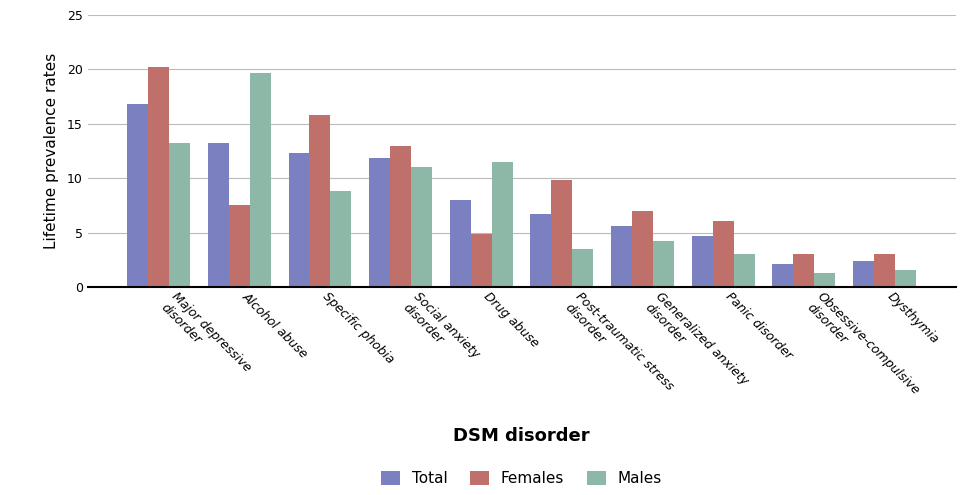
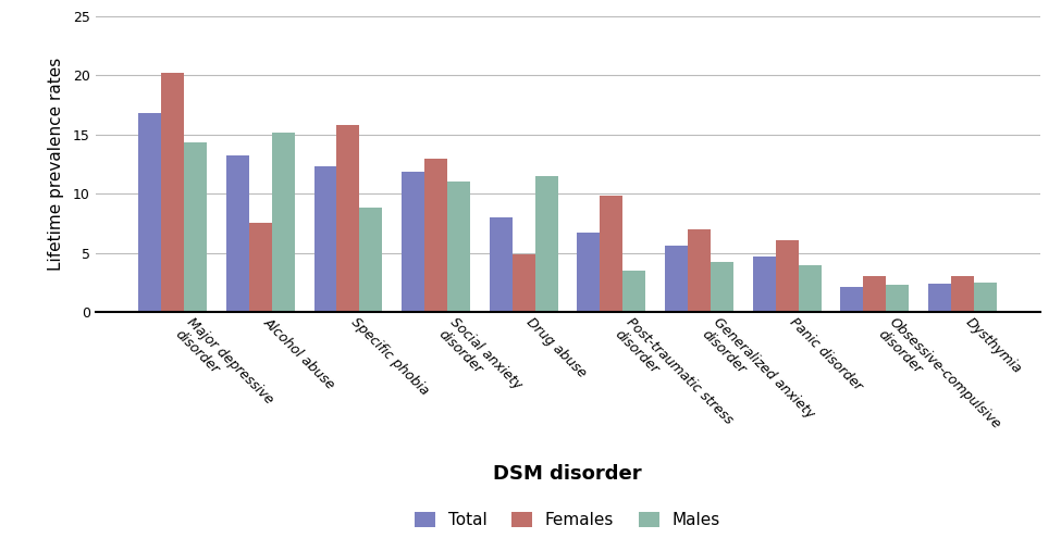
Males/Major depressive disorder: 13.2 -> 14.3
Males/Alcohol abuse: 19.7 -> 15.2
Males/Panic disorder: 3.0 -> 4.0
Males/Obsessive-compulsive disorder: 1.3 -> 2.3
Males/Dysthymia: 1.6 -> 2.5
